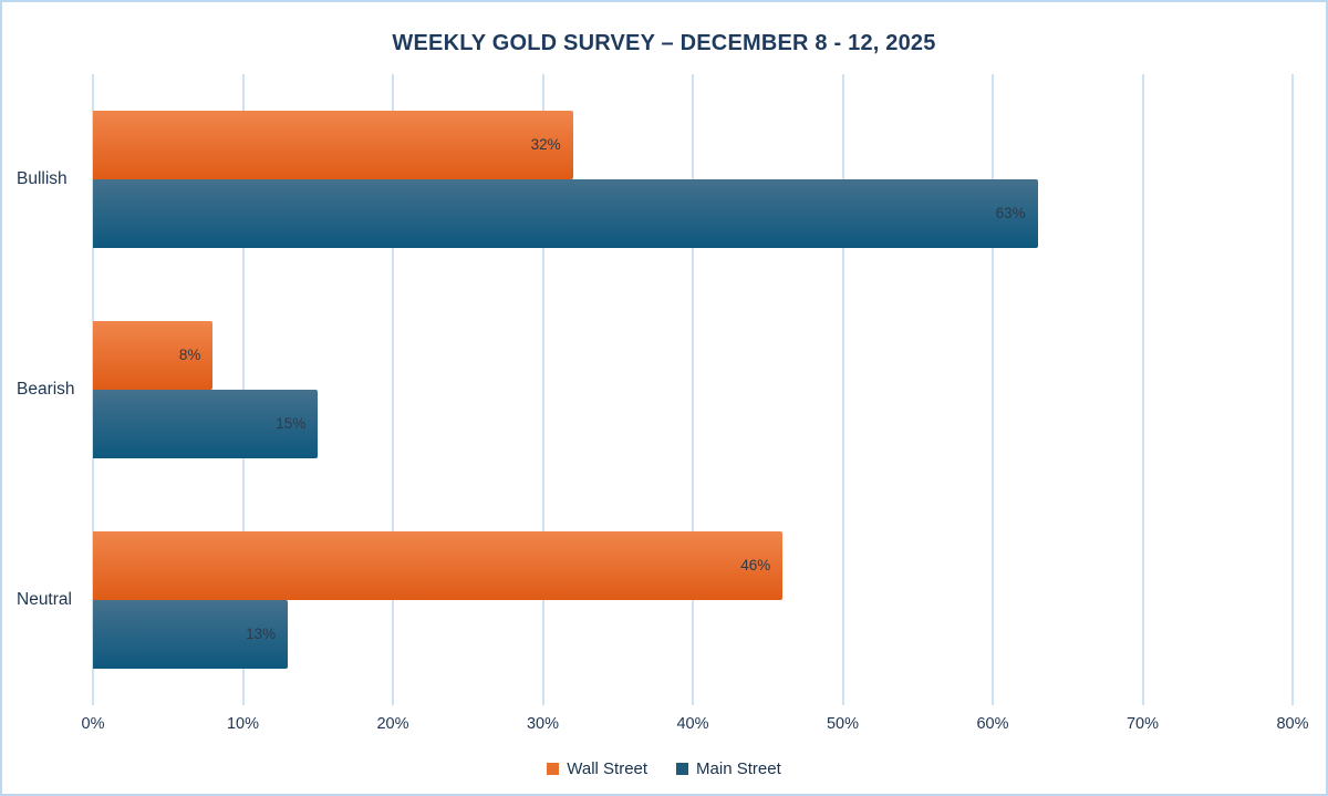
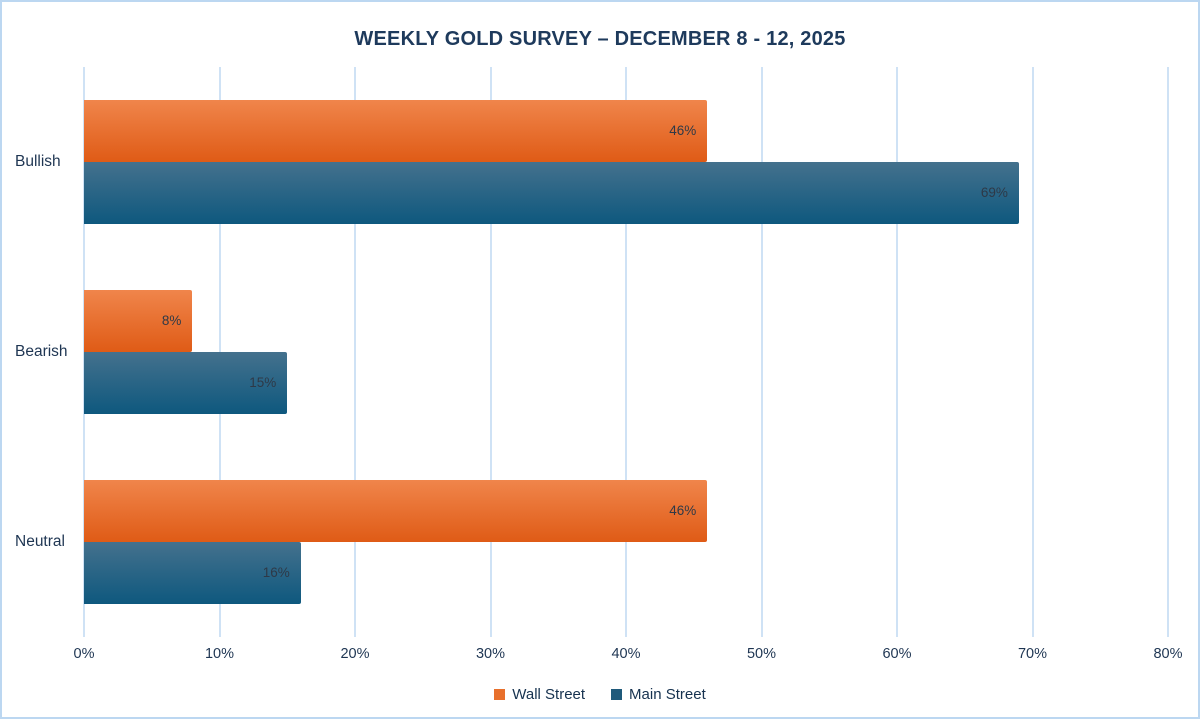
Wall Street/Bullish: 32% -> 46%
Main Street/Bullish: 63% -> 69%
Main Street/Neutral: 13% -> 16%
